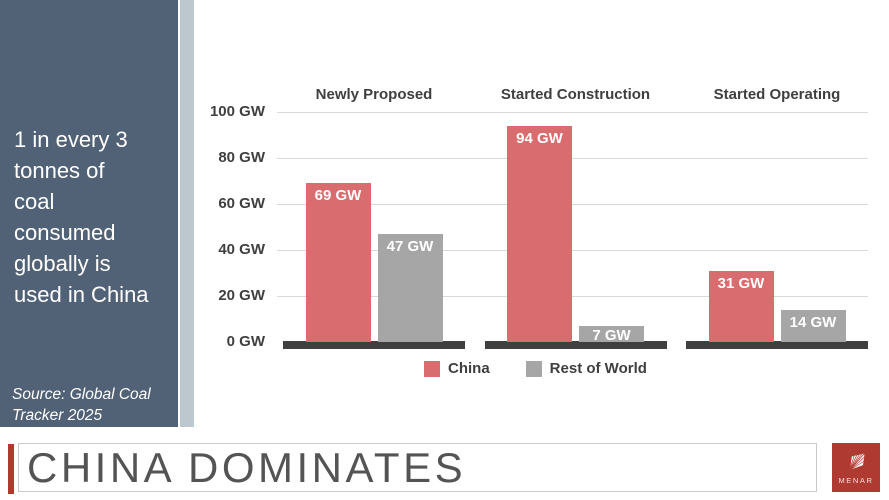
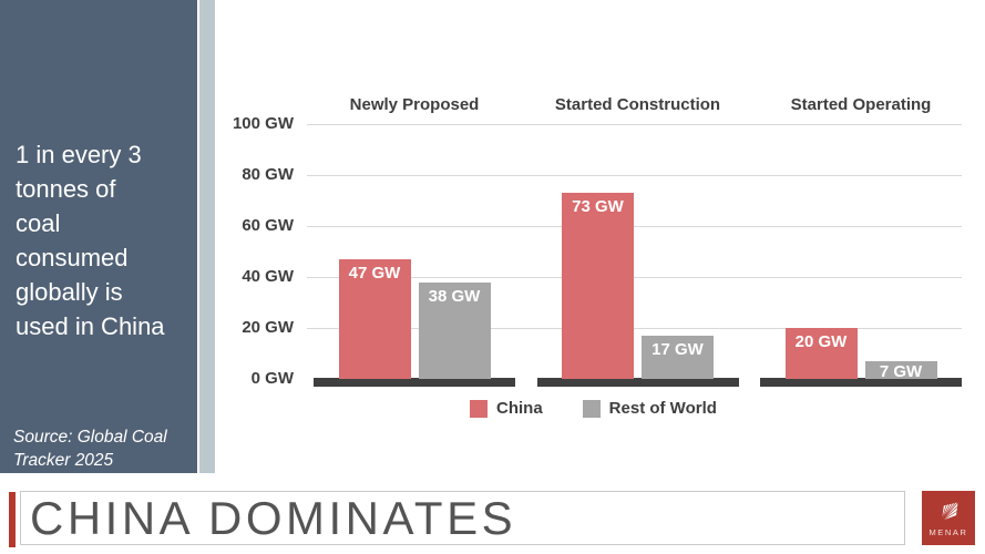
China/Newly Proposed: 69 -> 47
Rest of World/Newly Proposed: 47 -> 38
China/Started Construction: 94 -> 73
Rest of World/Started Construction: 7 -> 17
China/Started Operating: 31 -> 20
Rest of World/Started Operating: 14 -> 7
